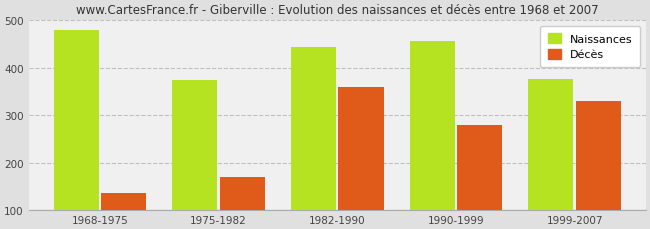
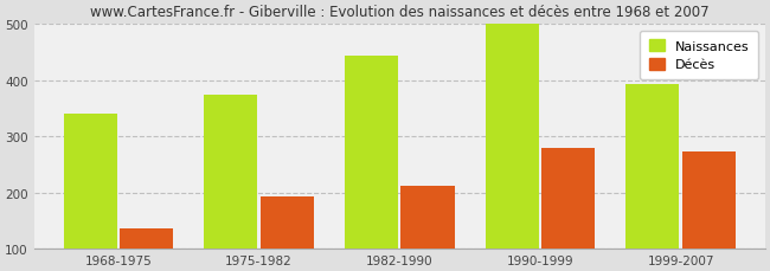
Naissances/1968-1975: 480 -> 340
Décès/1975-1982: 170 -> 192
Décès/1982-1990: 360 -> 212
Naissances/1990-1999: 455 -> 500
Naissances/1999-2007: 375 -> 392
Décès/1999-2007: 330 -> 272
